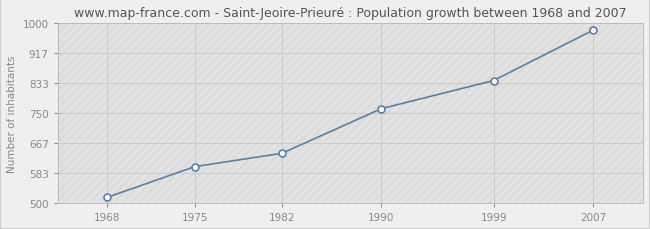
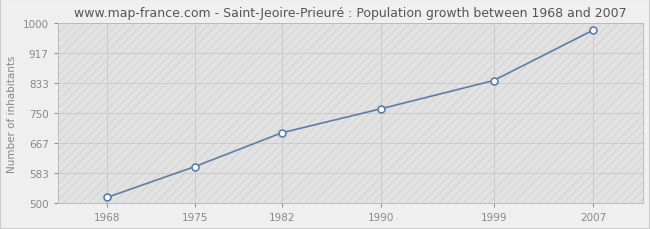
1982: 638 -> 695
